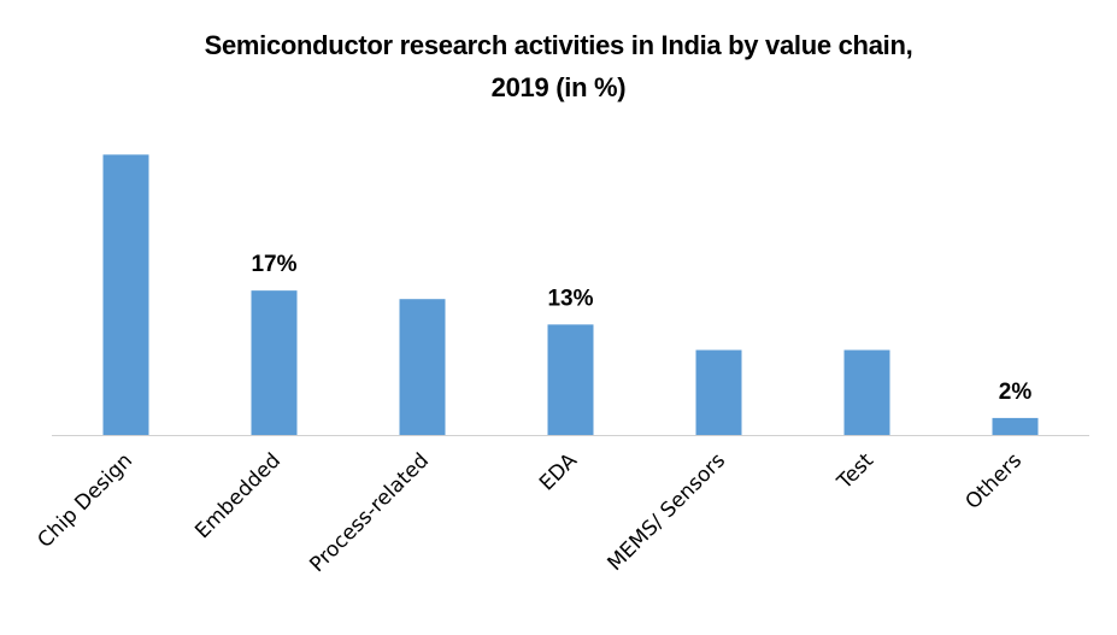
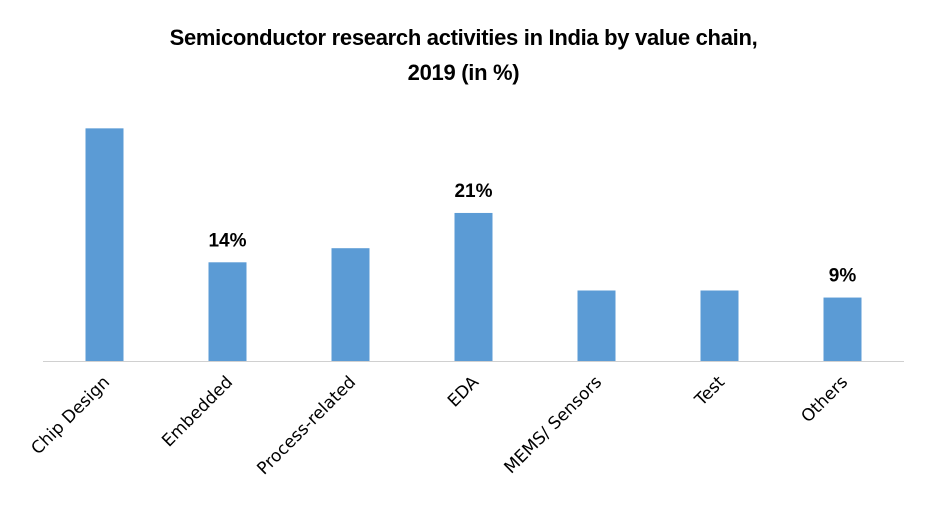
Embedded: 17% -> 14%
EDA: 13% -> 21%
Others: 2% -> 9%
